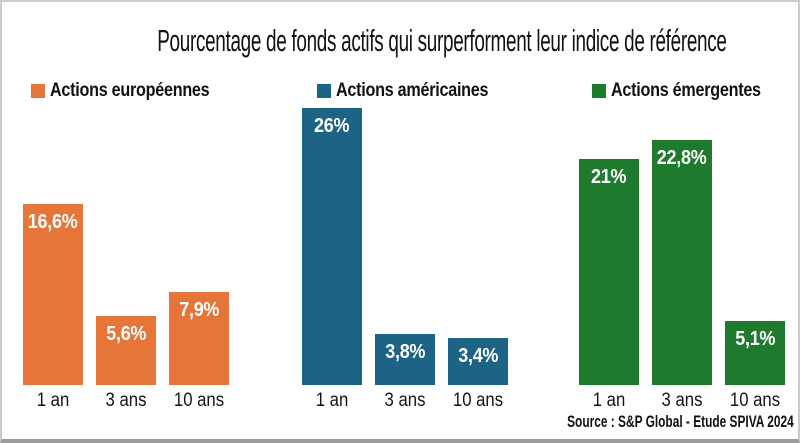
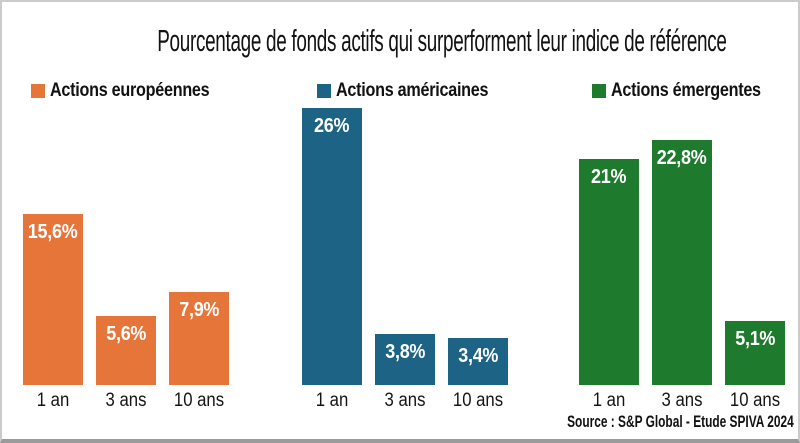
Actions européennes/1 an: 16,6% -> 15,6%
